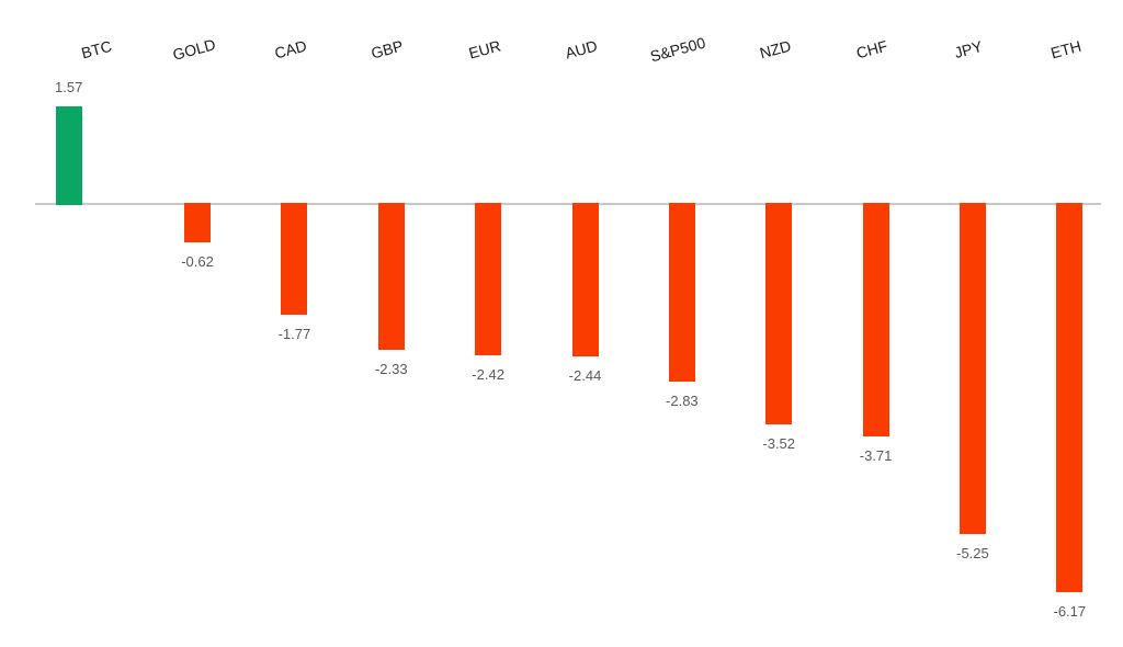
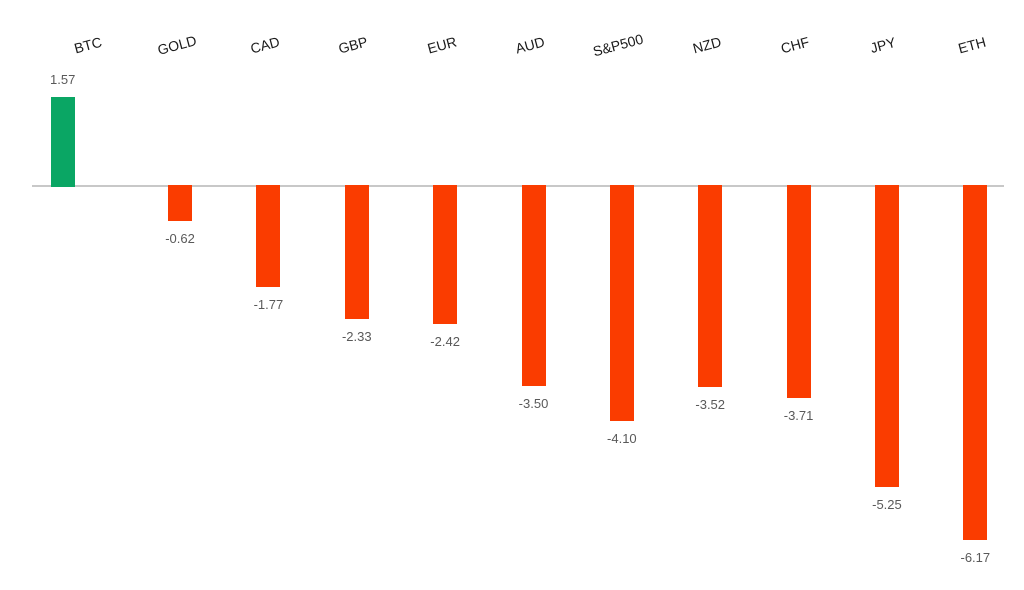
AUD: -2.44 -> -3.50
S&P500: -2.83 -> -4.10
